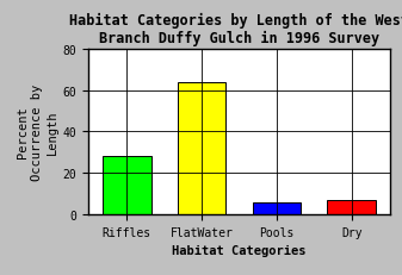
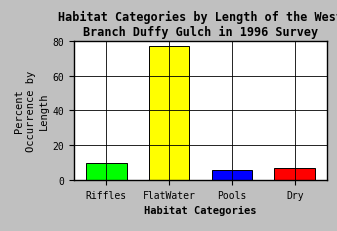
Riffles: 28 -> 10
FlatWater: 64 -> 77
